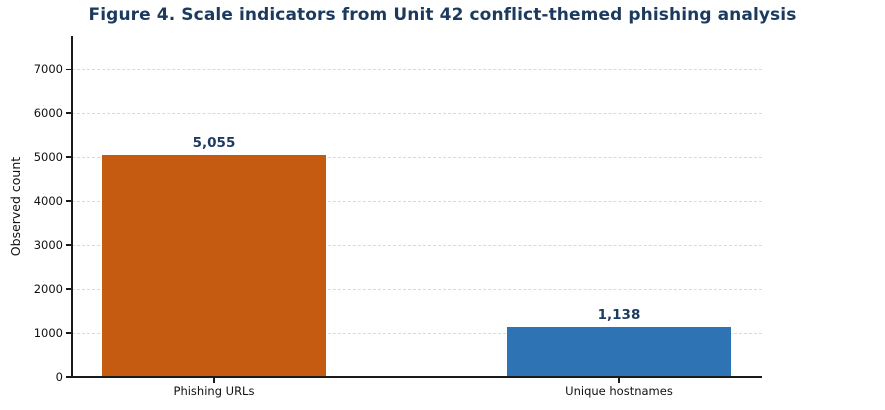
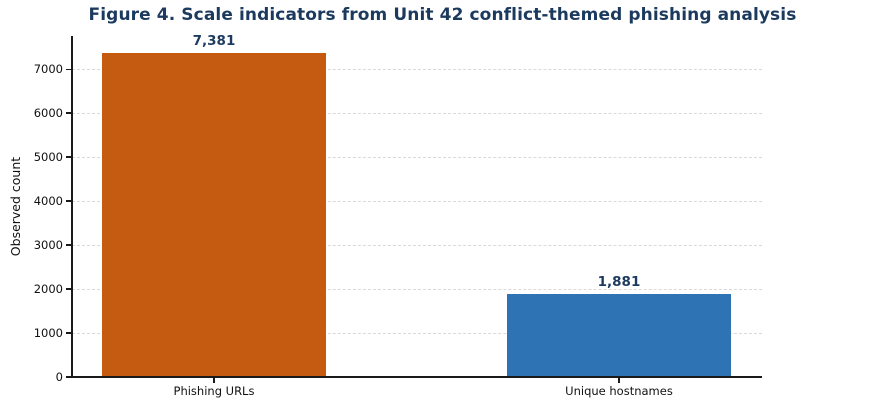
Phishing URLs: 5,055 -> 7,381
Unique hostnames: 1,138 -> 1,881
